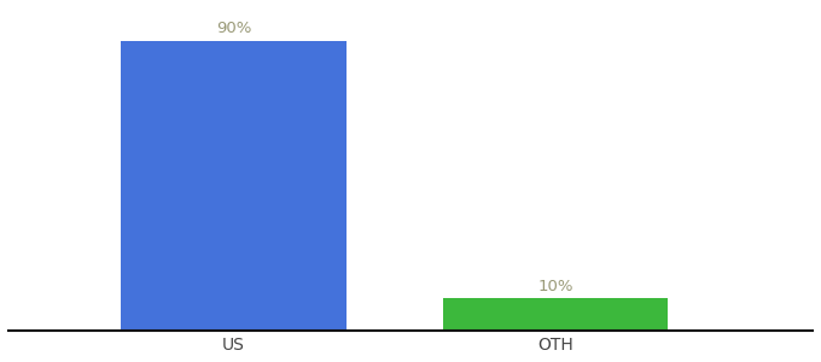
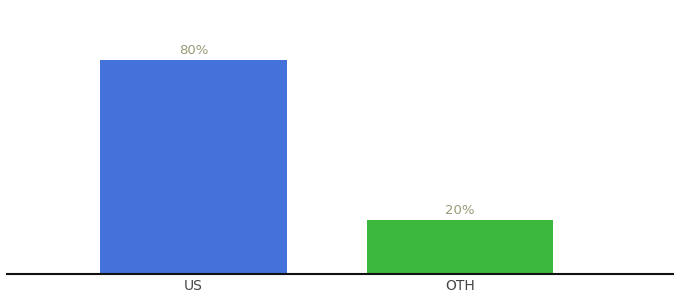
US: 90% -> 80%
OTH: 10% -> 20%
